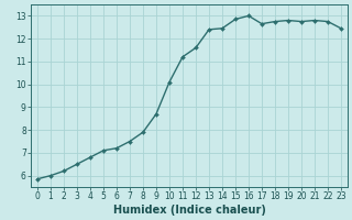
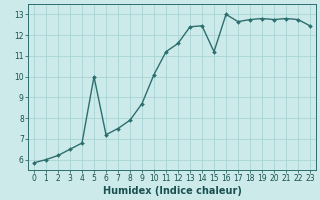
5: 7.10 -> 10.00
15: 12.85 -> 11.20
